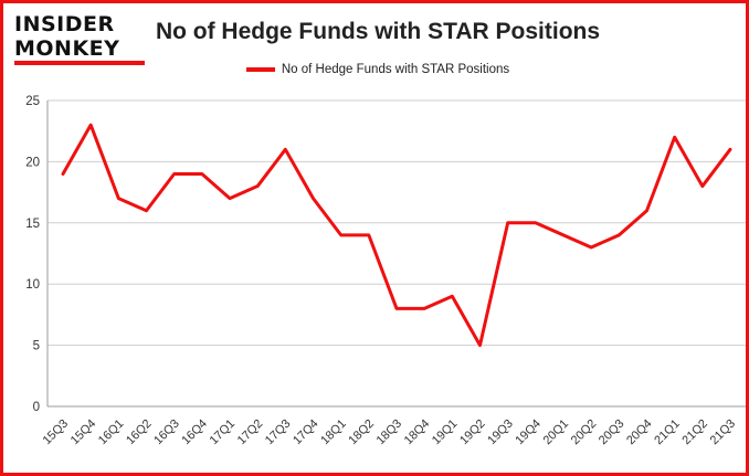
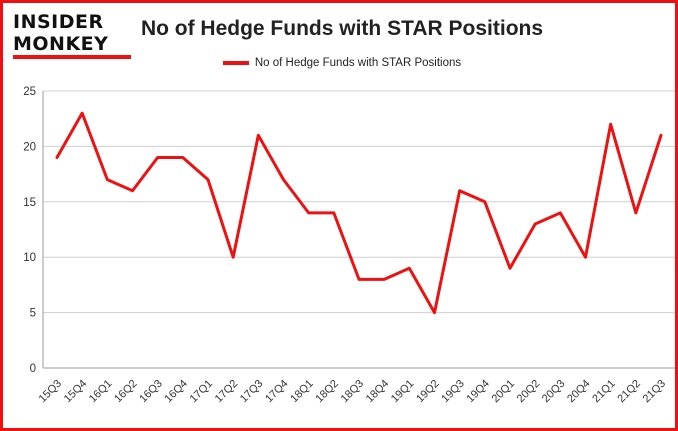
17Q2: 18 -> 10
19Q3: 15 -> 16
20Q1: 14 -> 9
20Q4: 16 -> 10
21Q2: 18 -> 14
